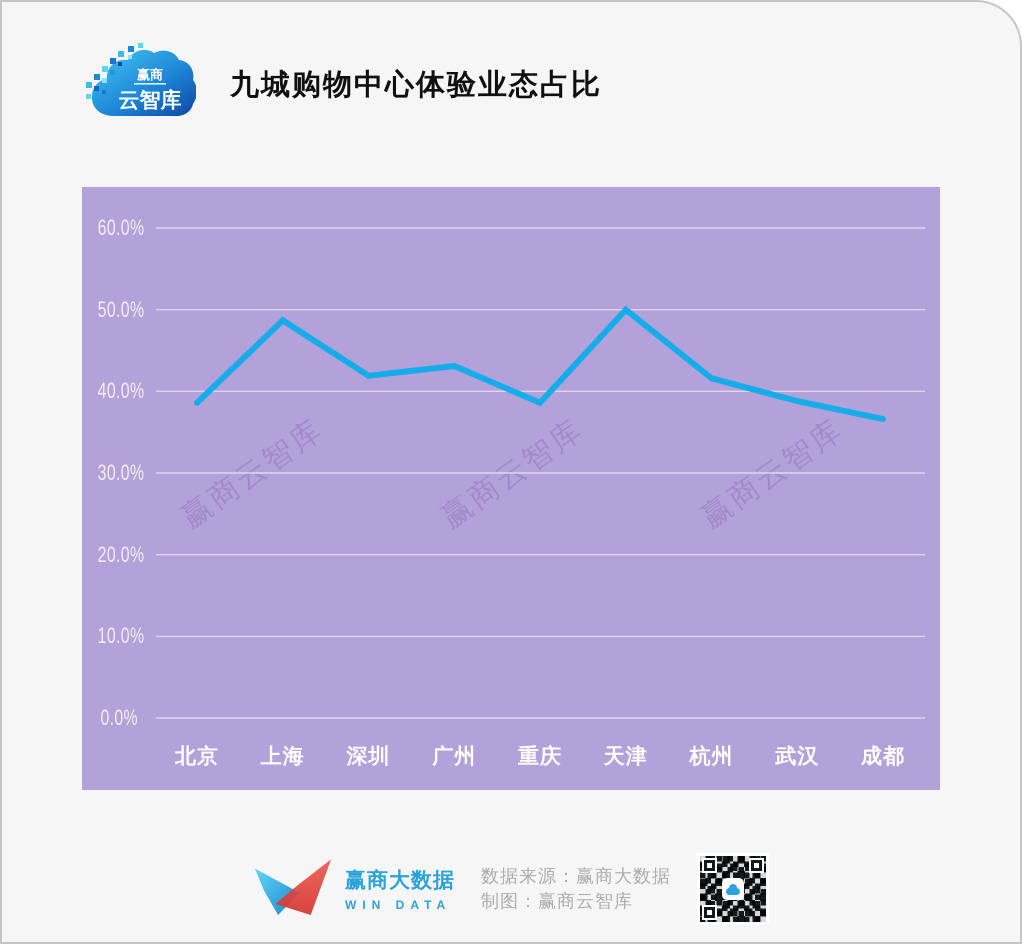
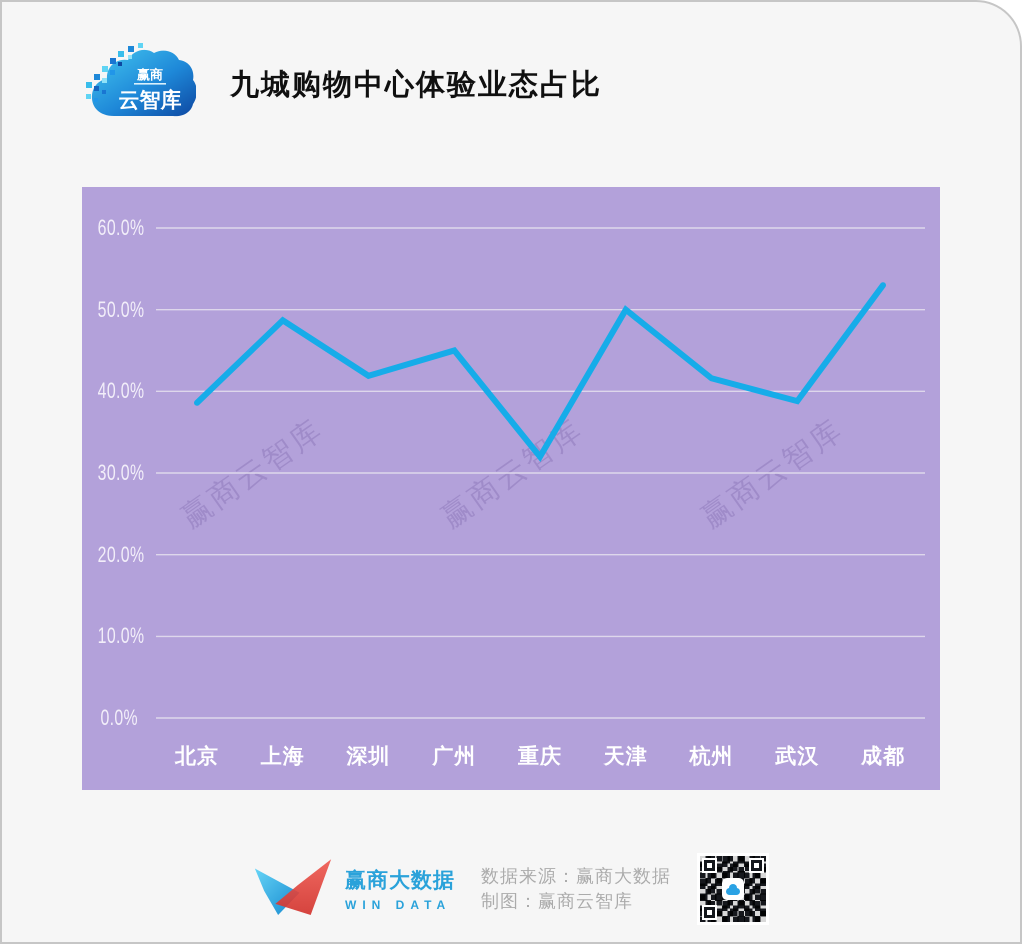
广州: 43% -> 45%
重庆: 39% -> 32%
成都: 37% -> 53%
